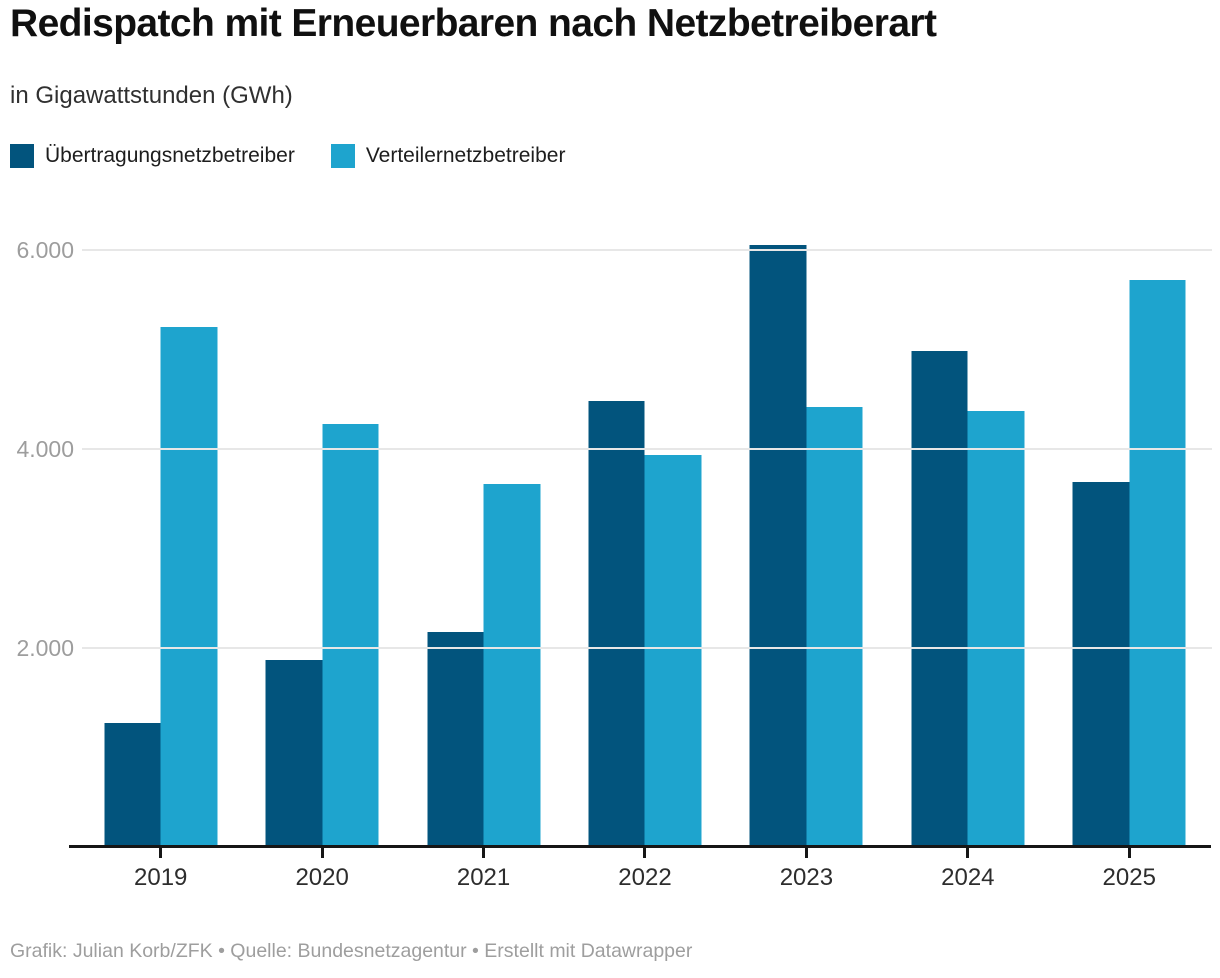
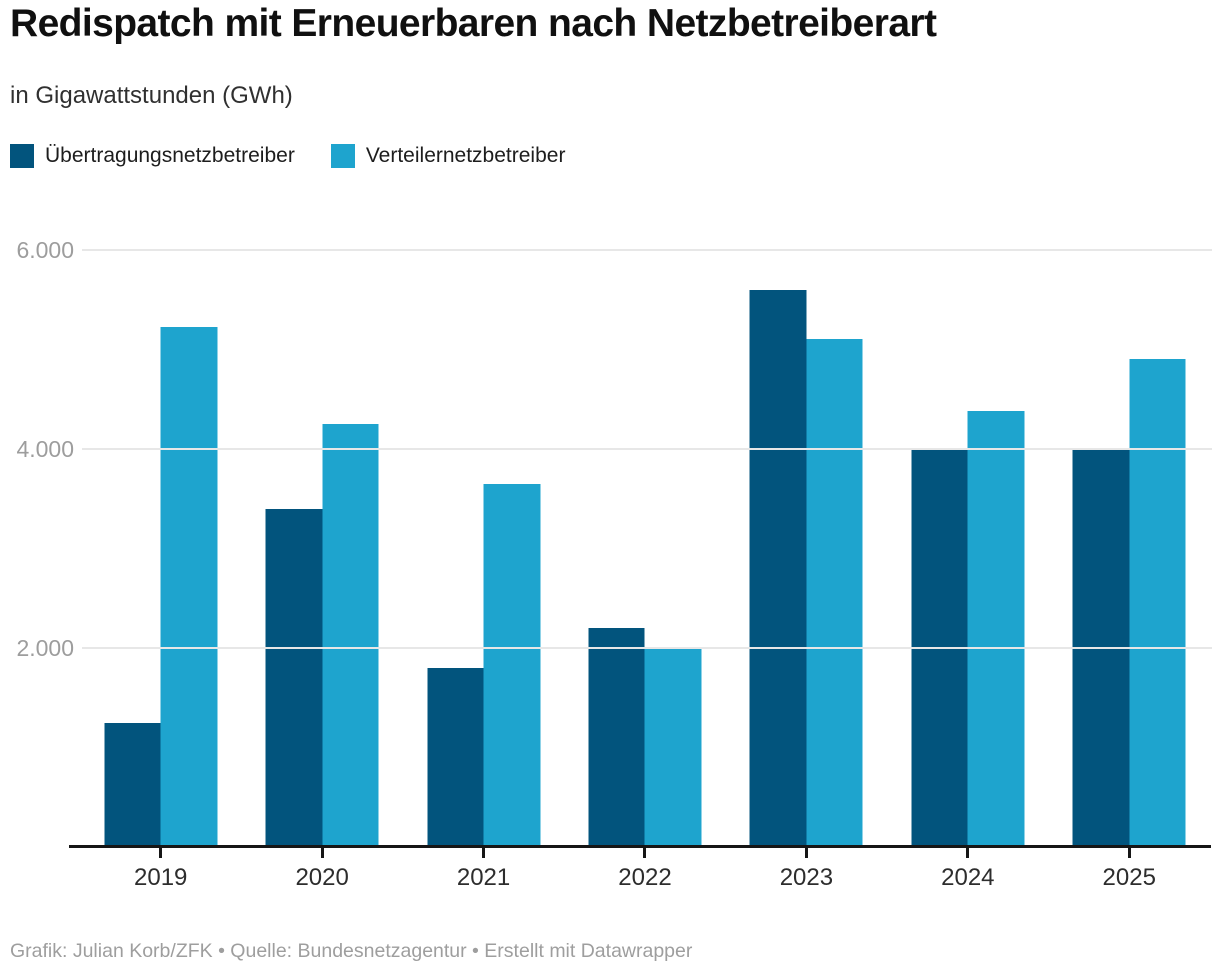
Übertragungsnetzbetreiber/2020: 1900 -> 3400
Übertragungsnetzbetreiber/2021: 2200 -> 1800
Übertragungsnetzbetreiber/2022: 4500 -> 2200
Verteilernetzbetreiber/2022: 3900 -> 2000
Übertragungsnetzbetreiber/2023: 6000 -> 5600
Verteilernetzbetreiber/2023: 4400 -> 5100
Übertragungsnetzbetreiber/2024: 5000 -> 4000
Übertragungsnetzbetreiber/2025: 3700 -> 4000
Verteilernetzbetreiber/2025: 5700 -> 4900
